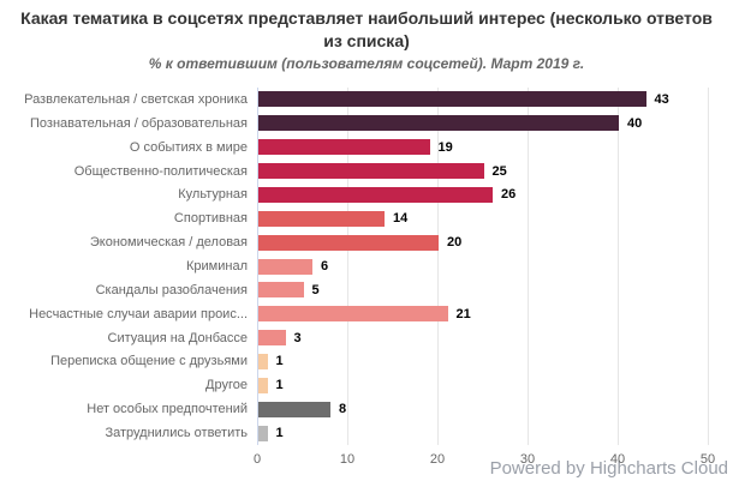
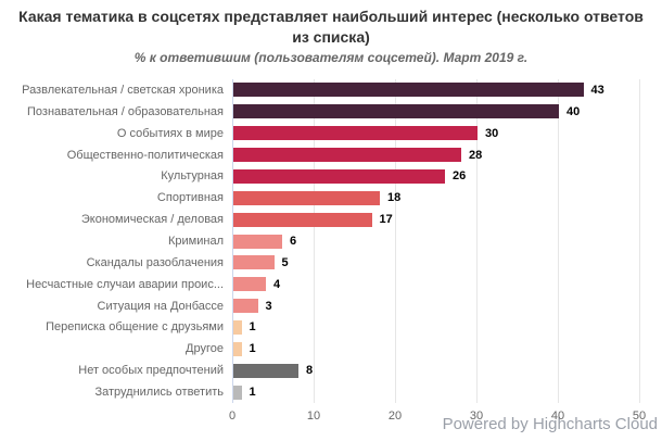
О событиях в мире: 19 -> 30
Общественно-политическая: 25 -> 28
Спортивная: 14 -> 18
Экономическая / деловая: 20 -> 17
Несчастные случаи аварии проис...: 21 -> 4
